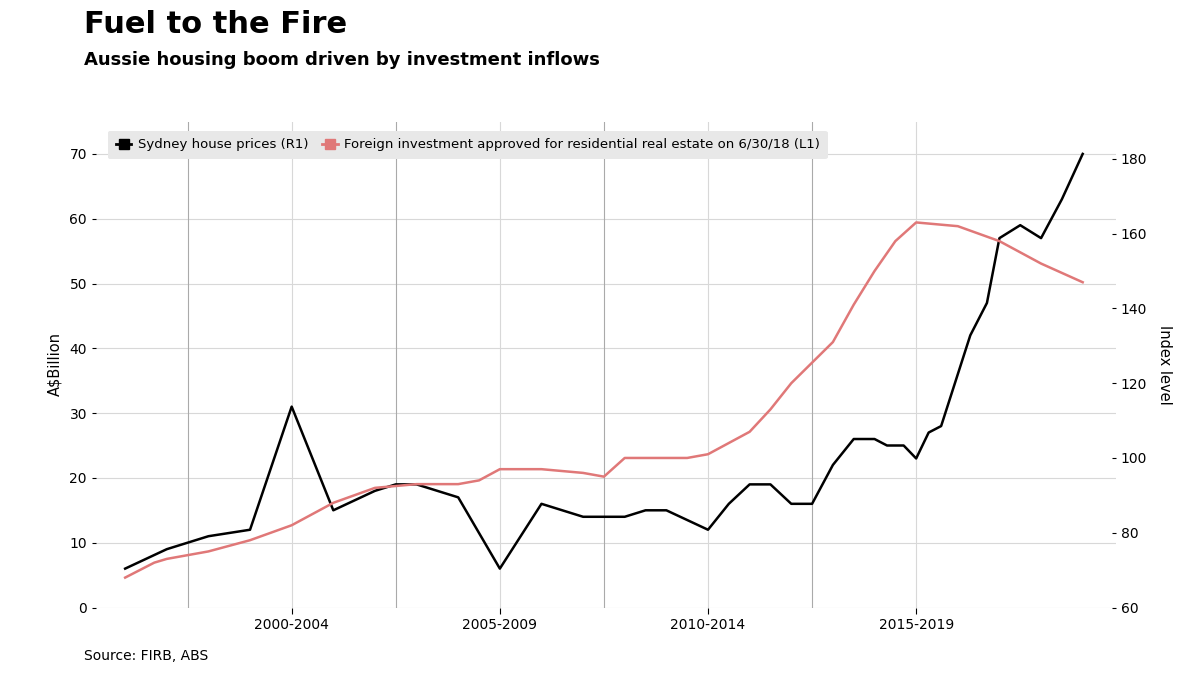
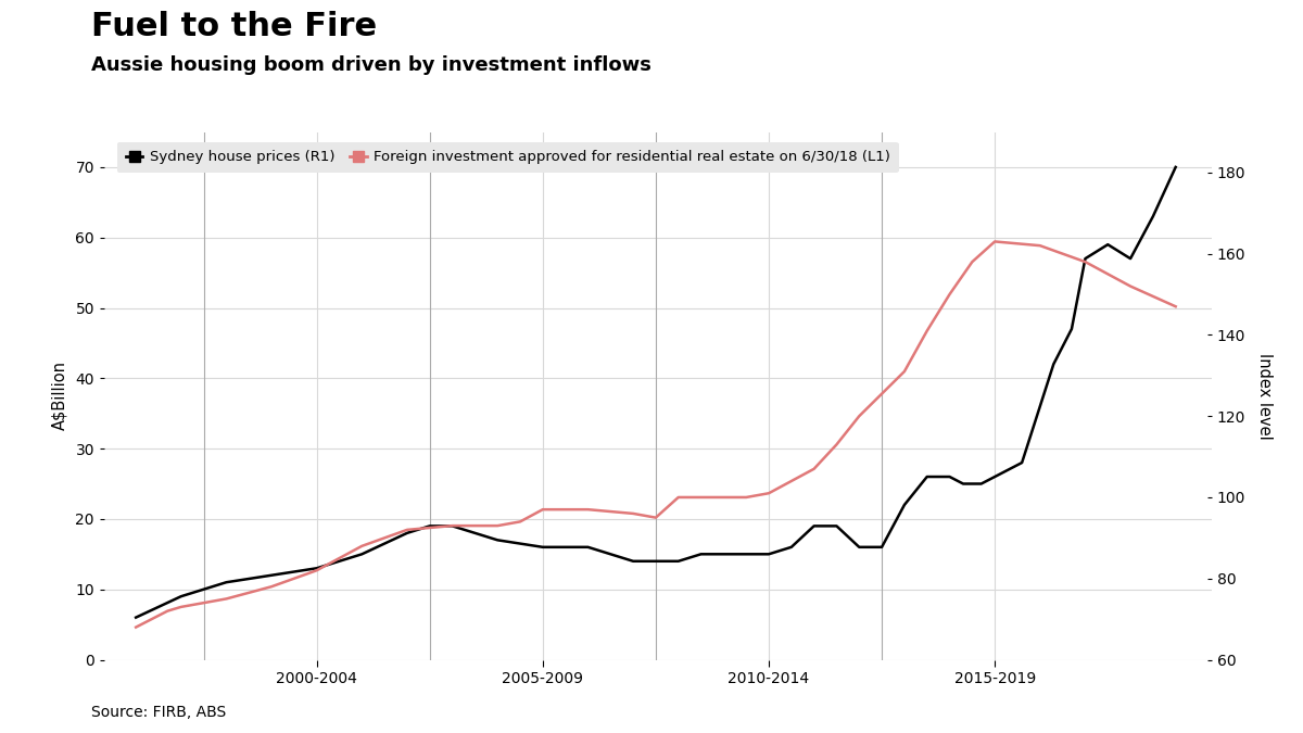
Sydney house prices (R1)/2000-2004: 31 -> 13
Sydney house prices (R1)/2005-2009: 6 -> 16
Sydney house prices (R1)/2010-2014: 12 -> 15
Sydney house prices (R1)/2015-2019: 23 -> 26
